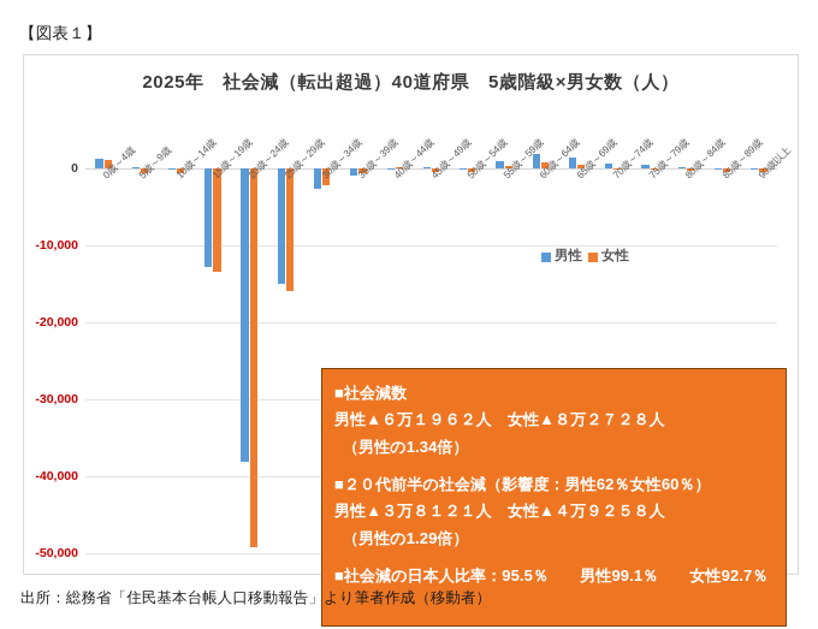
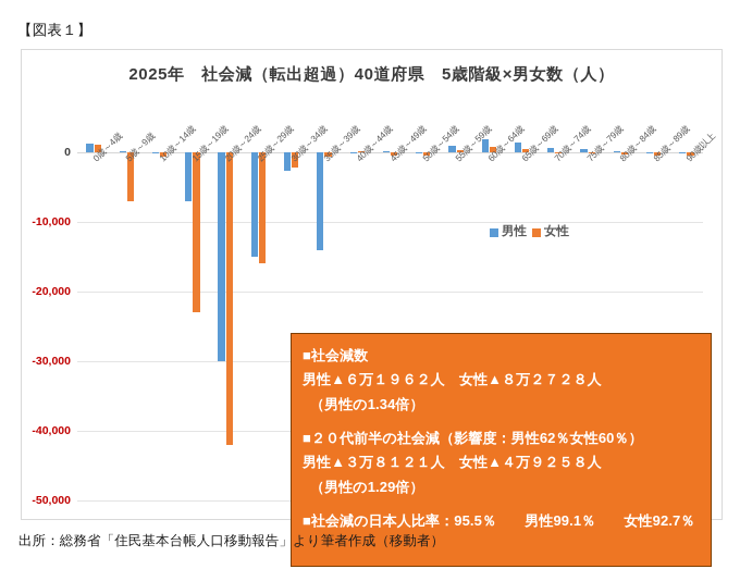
女性/5歳～9歳: -1000 -> -7000
男性/15歳～19歳: -13000 -> -7000
女性/15歳～19歳: -14000 -> -23000
男性/20歳～24歳: -38000 -> -30000
女性/20歳～24歳: -49000 -> -42000
男性/35歳～39歳: -1000 -> -14000
